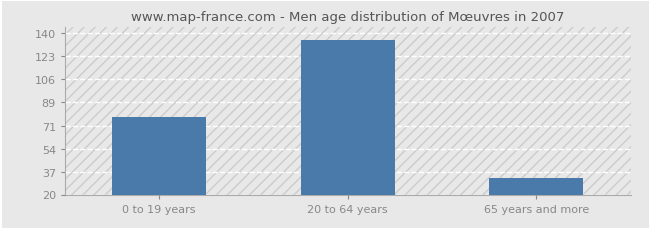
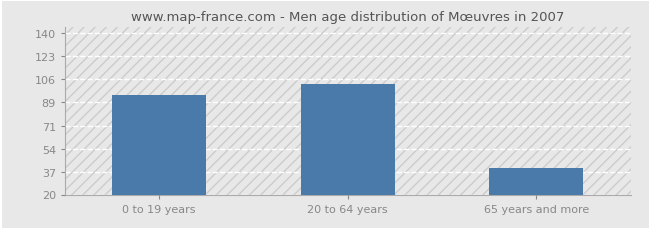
0 to 19 years: 78 -> 94
20 to 64 years: 135 -> 102
65 years and more: 32 -> 40
